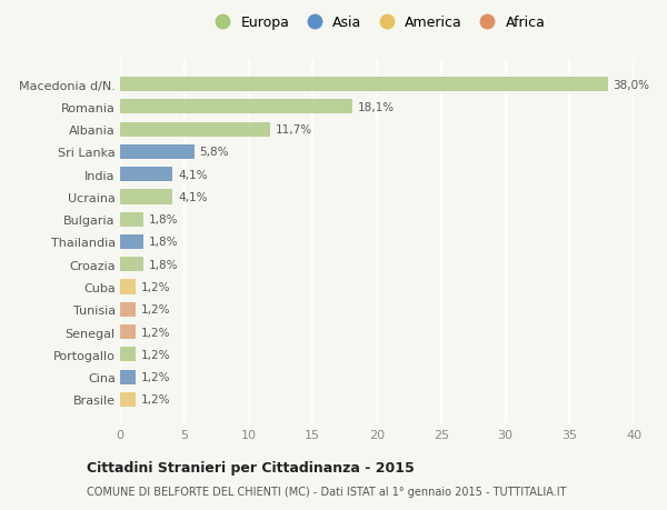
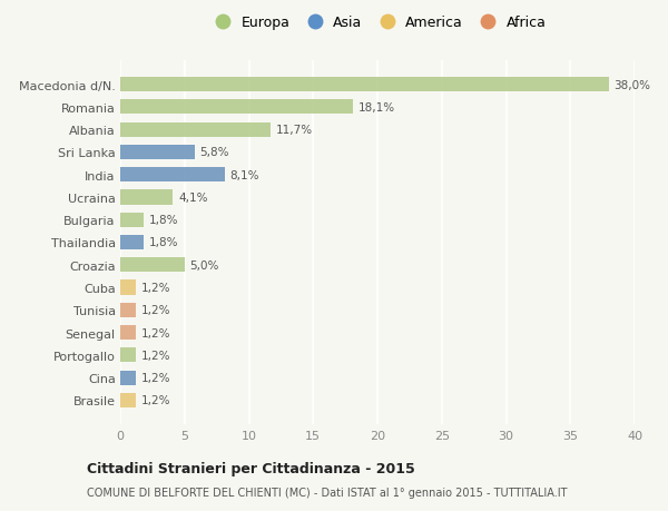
India: 4,1% -> 8,1%
Croazia: 1,8% -> 5,0%
